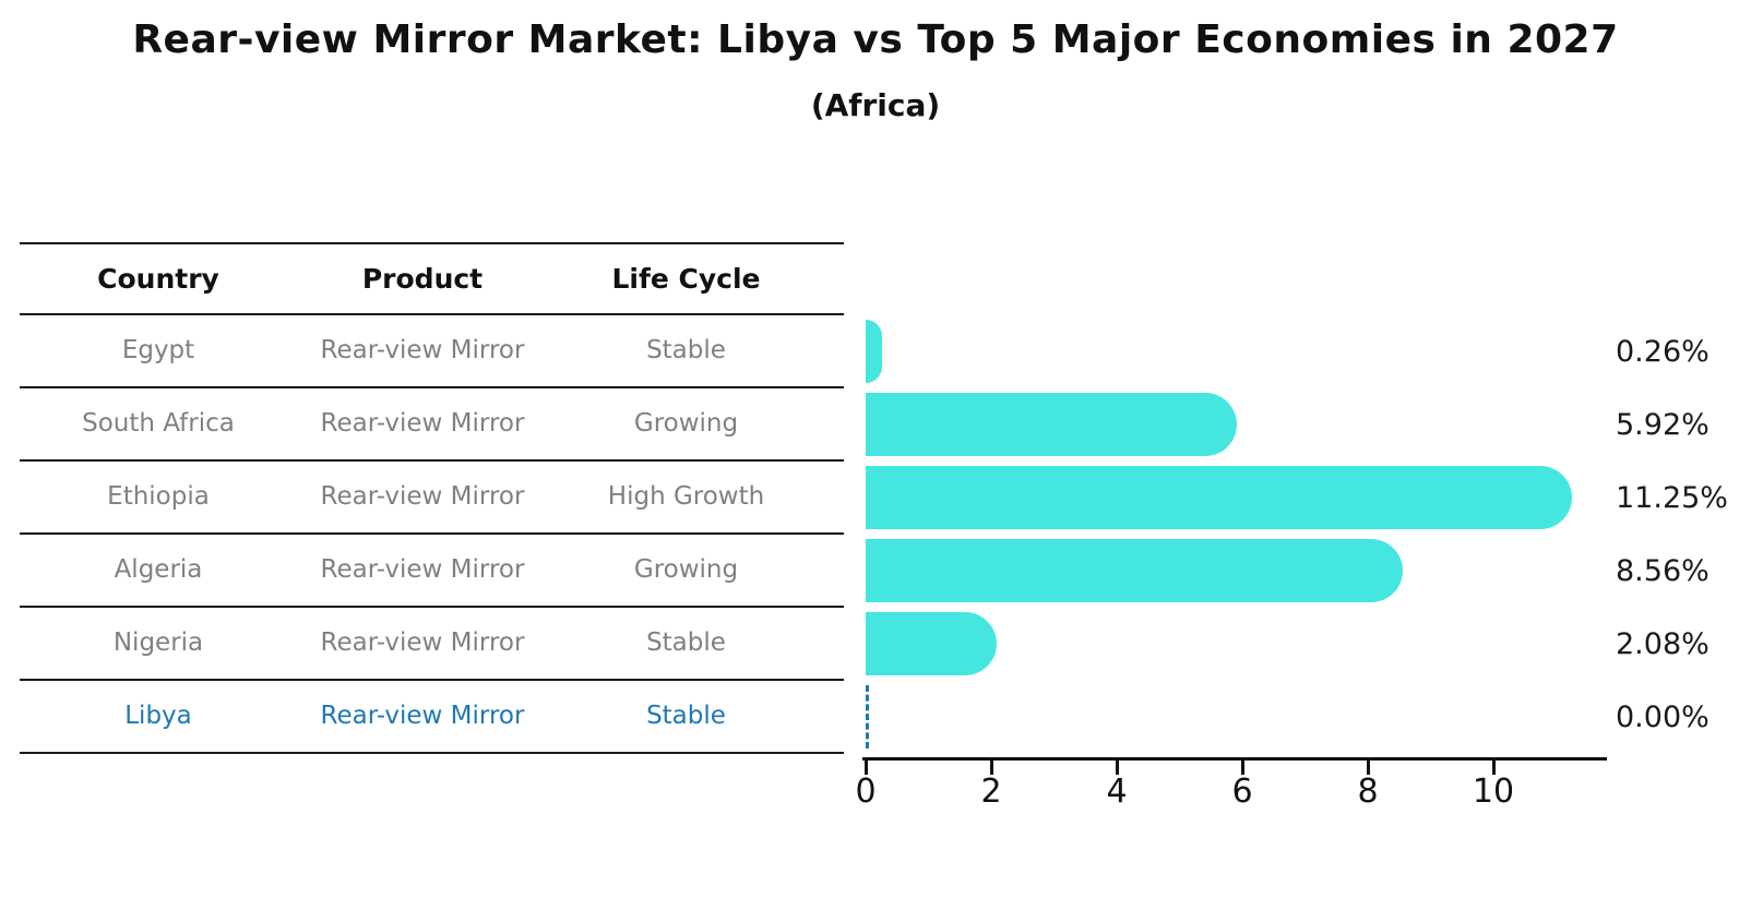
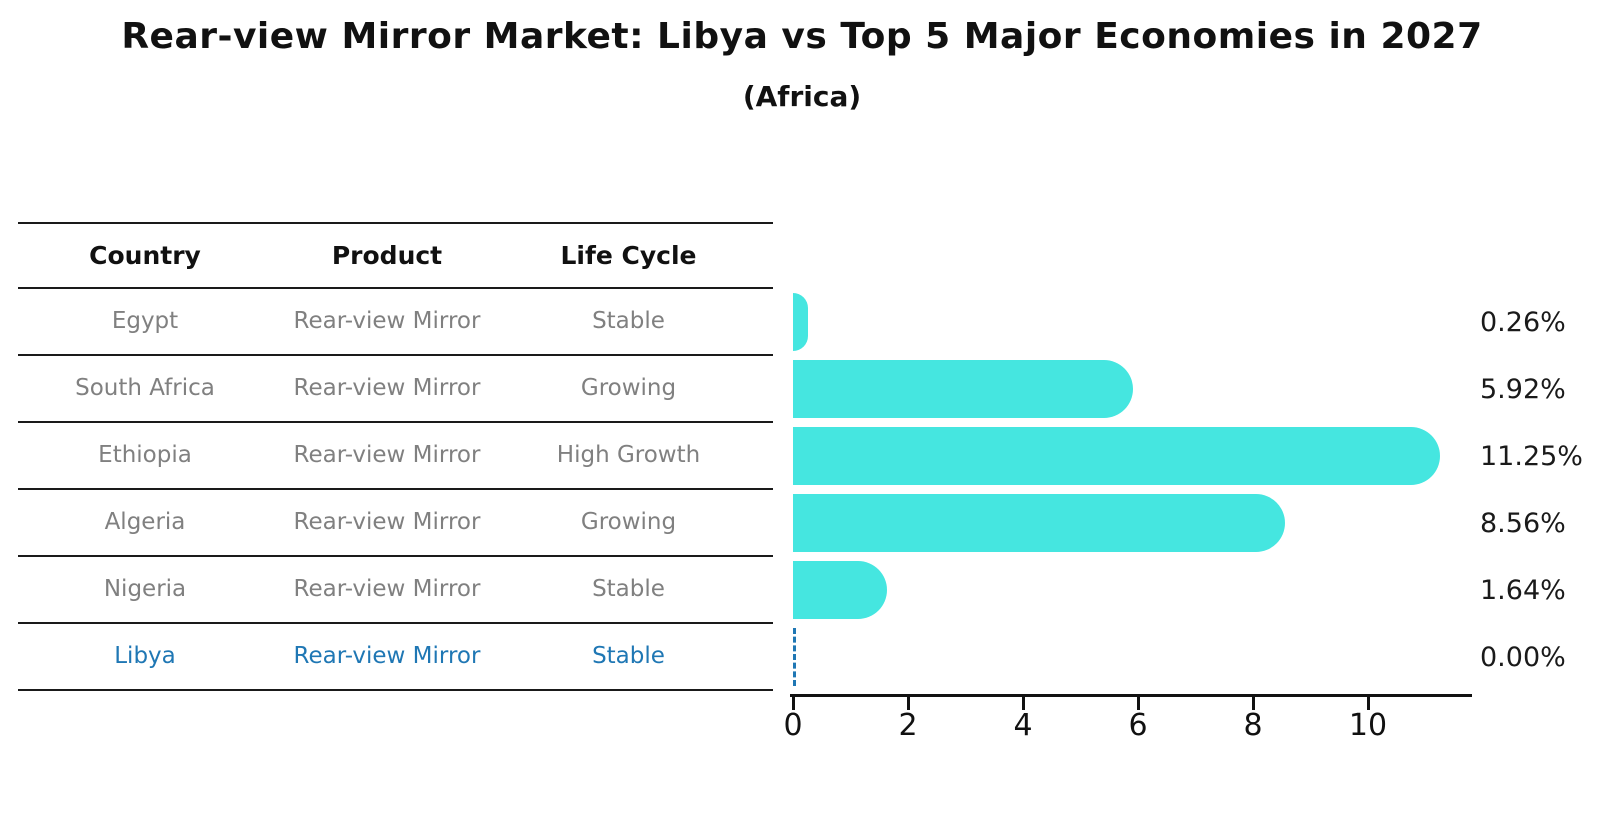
Nigeria: 2.08% -> 1.64%
